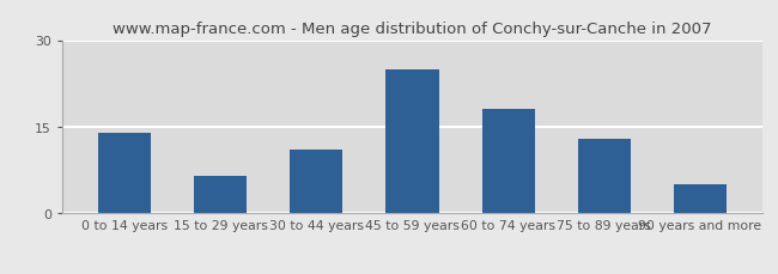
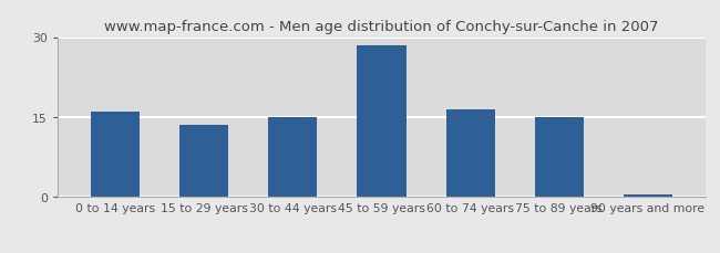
0 to 14 years: 14.0 -> 16.0
15 to 29 years: 6.5 -> 13.5
30 to 44 years: 11.0 -> 15.0
45 to 59 years: 25.0 -> 28.5
60 to 74 years: 18.0 -> 16.5
75 to 89 years: 13.0 -> 15.0
90 years and more: 5.0 -> 0.5
